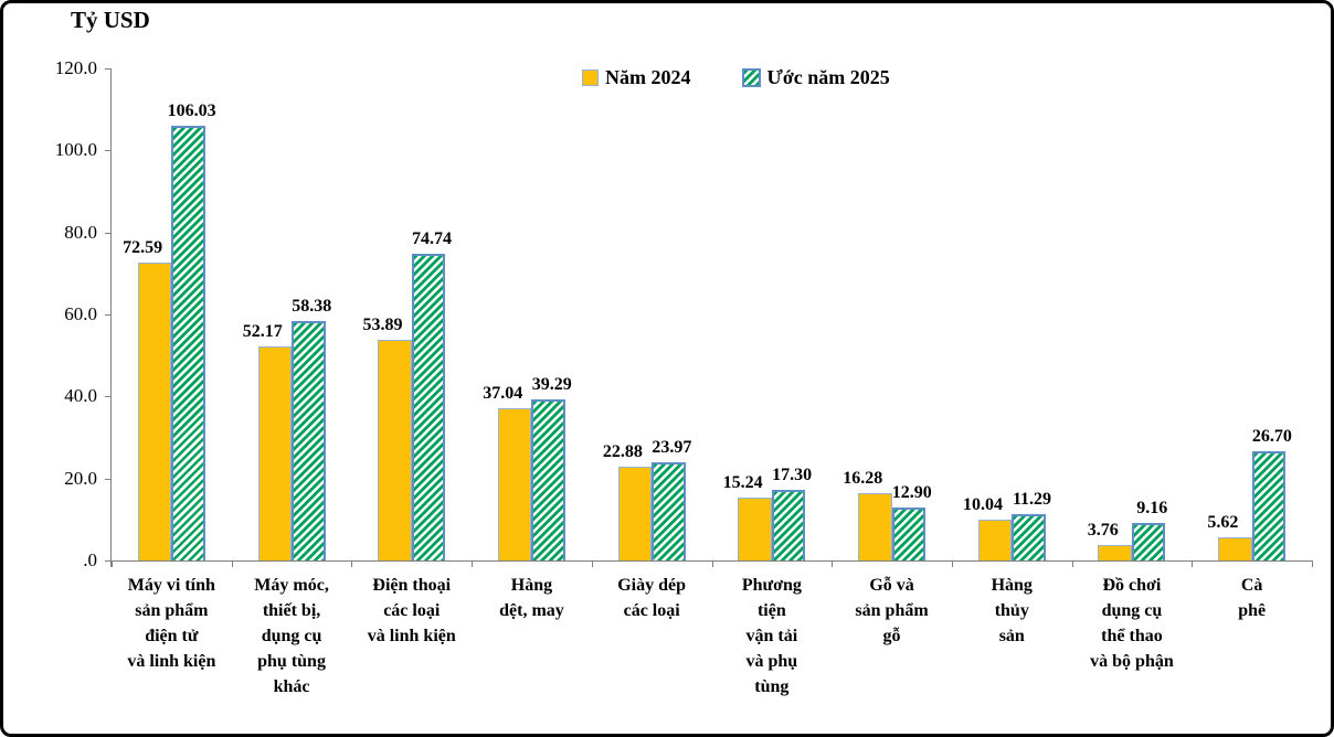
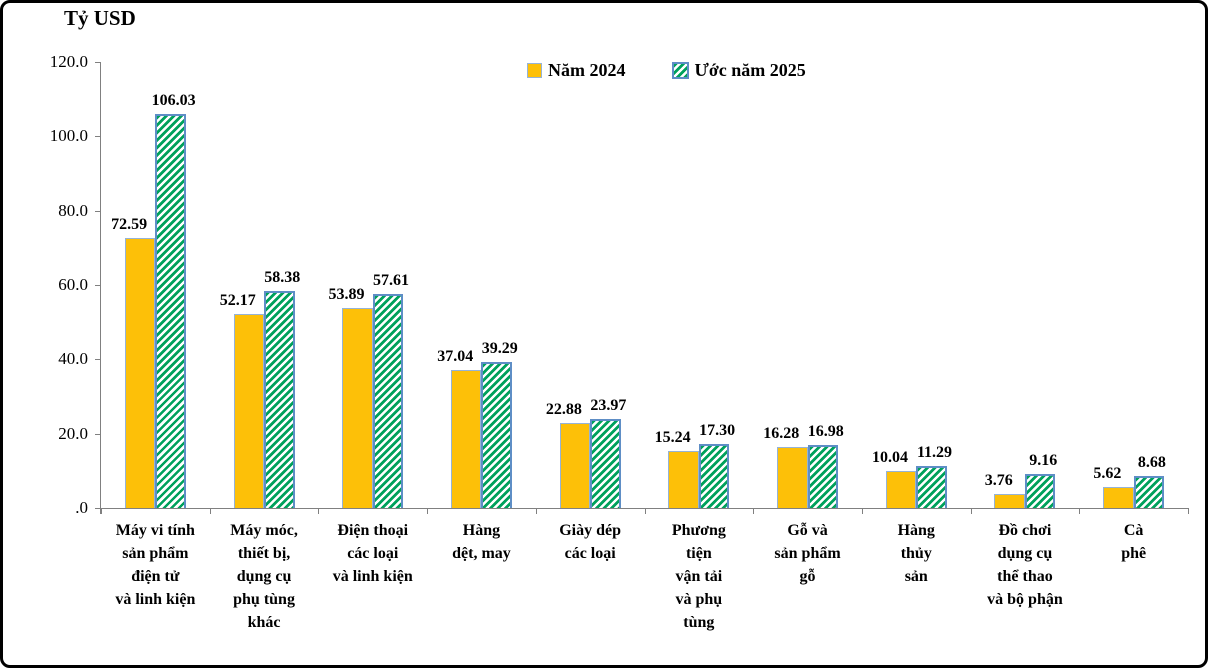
Ước năm 2025/Điện thoại các loại và linh kiện: 74.74 -> 57.61
Ước năm 2025/Gỗ và sản phẩm gỗ: 12.90 -> 16.98
Ước năm 2025/Cà phê: 26.70 -> 8.68
